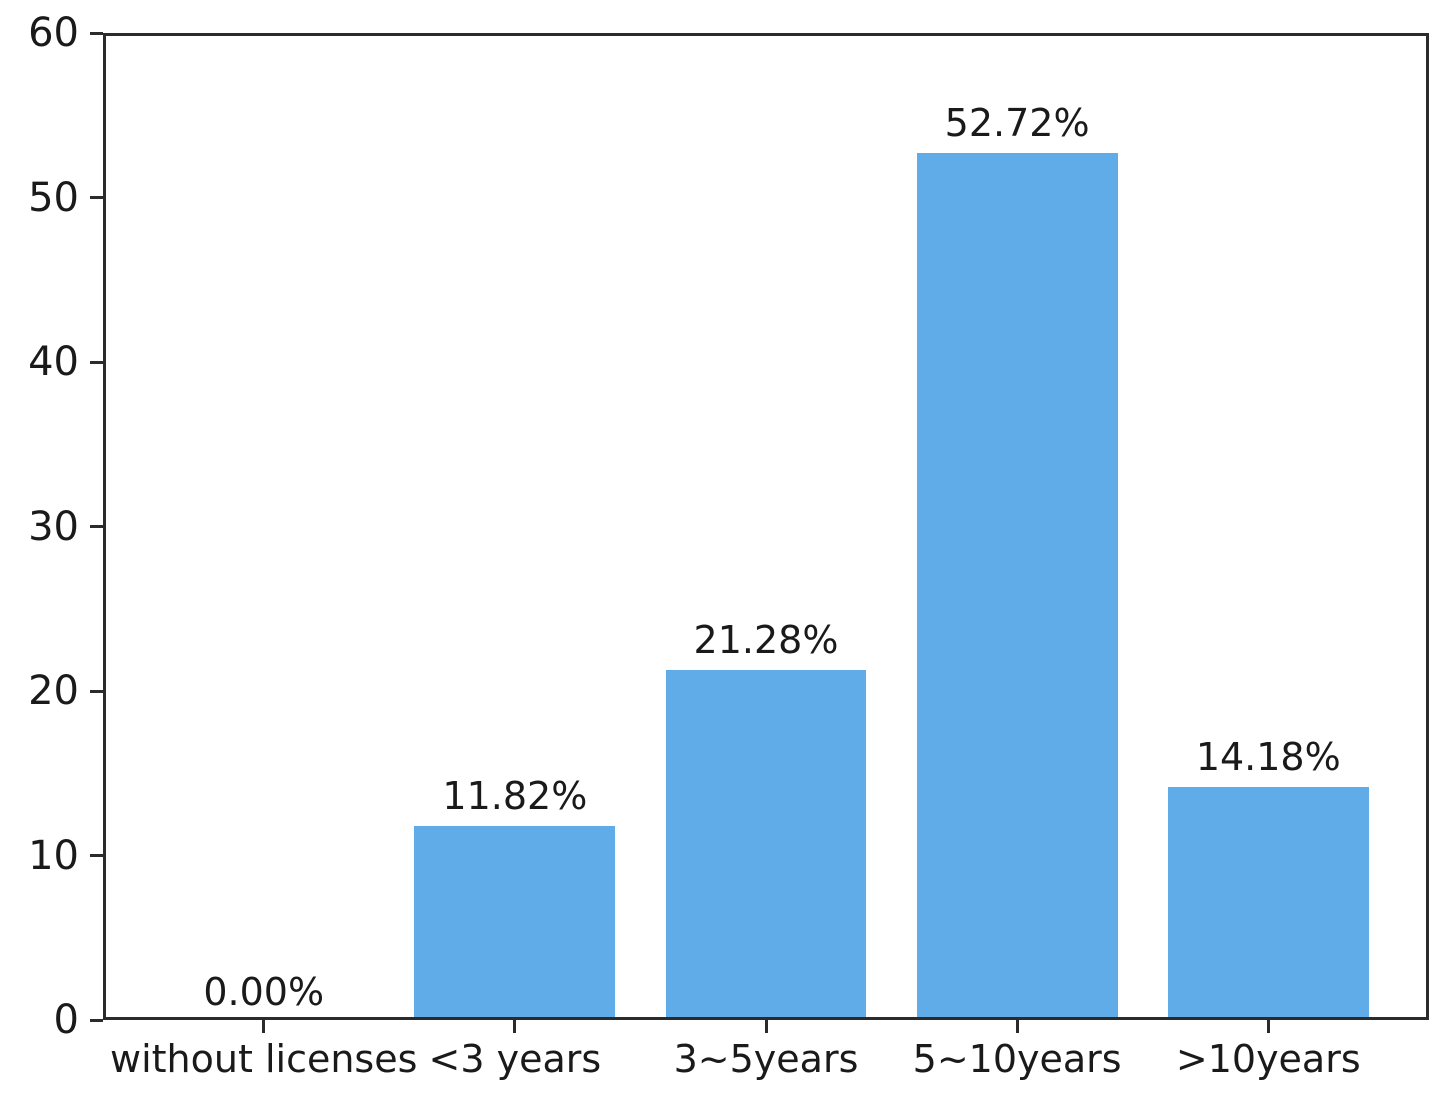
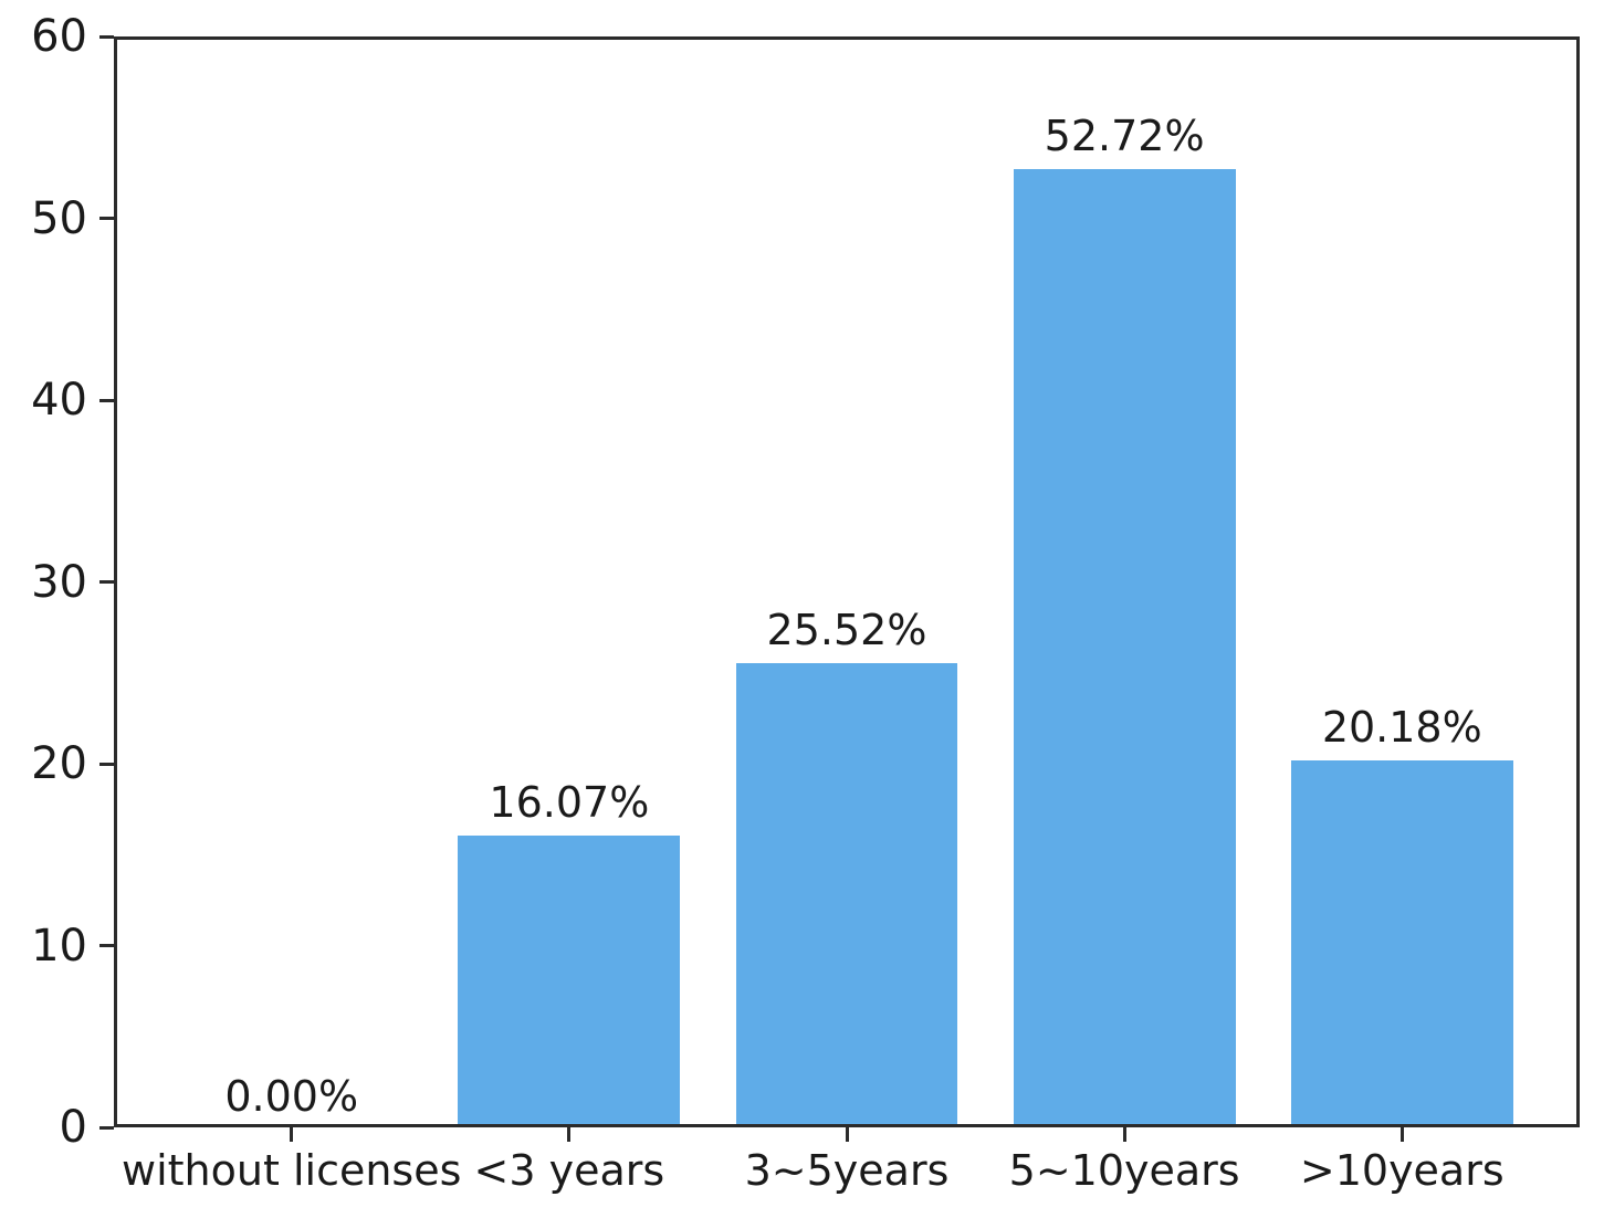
<3 years: 11.82% -> 16.07%
3~5years: 21.28% -> 25.52%
>10years: 14.18% -> 20.18%
